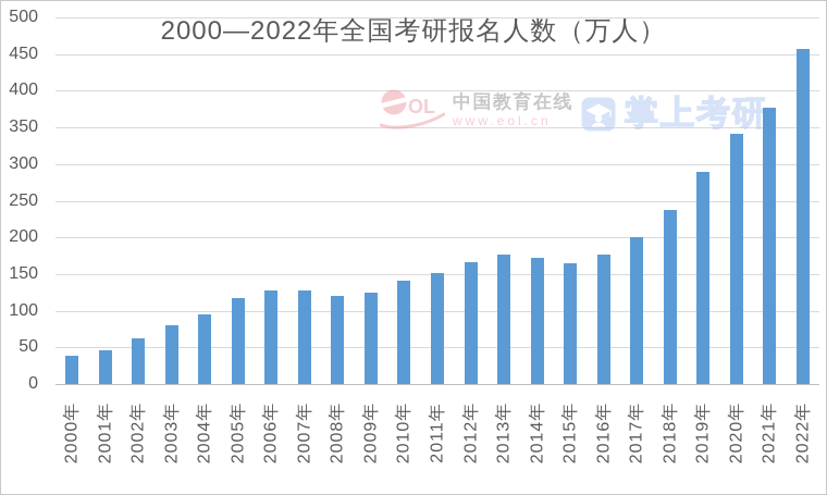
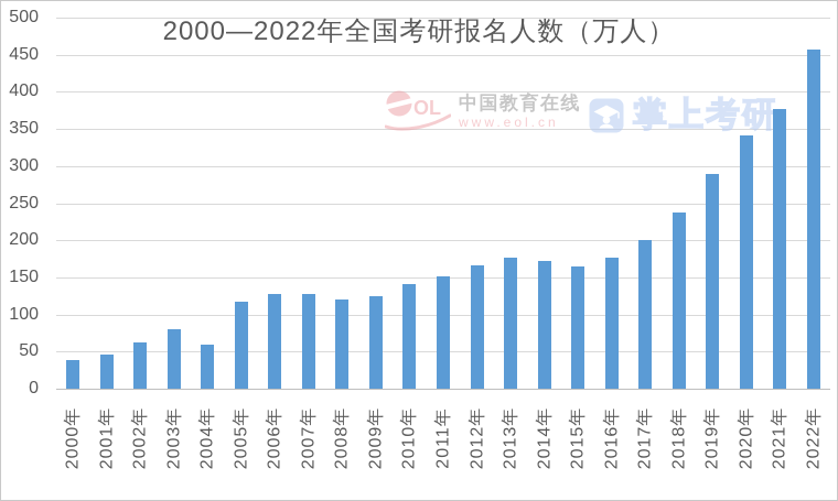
2004年: 90 -> 60
